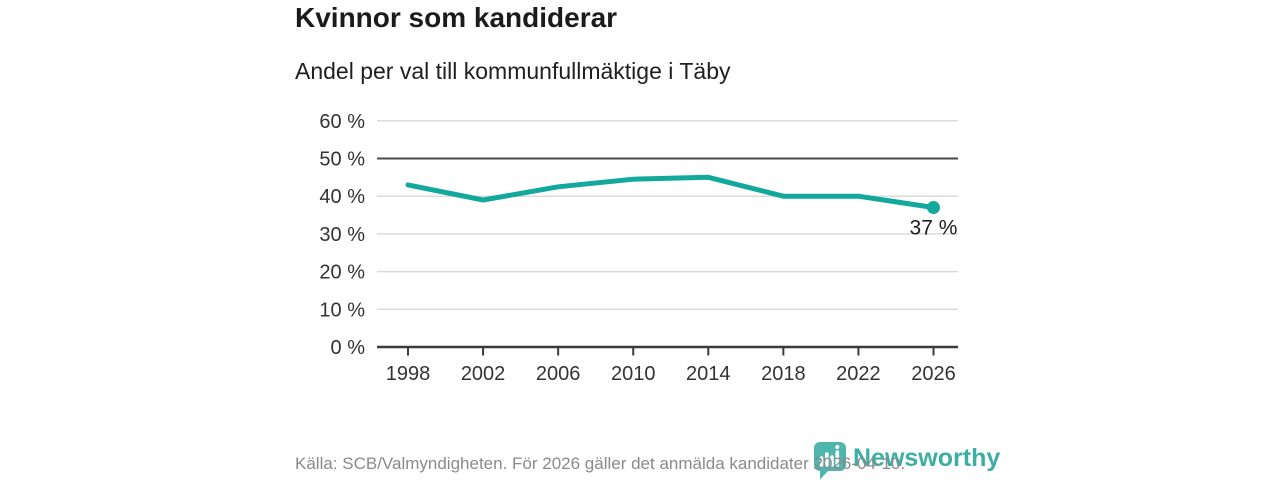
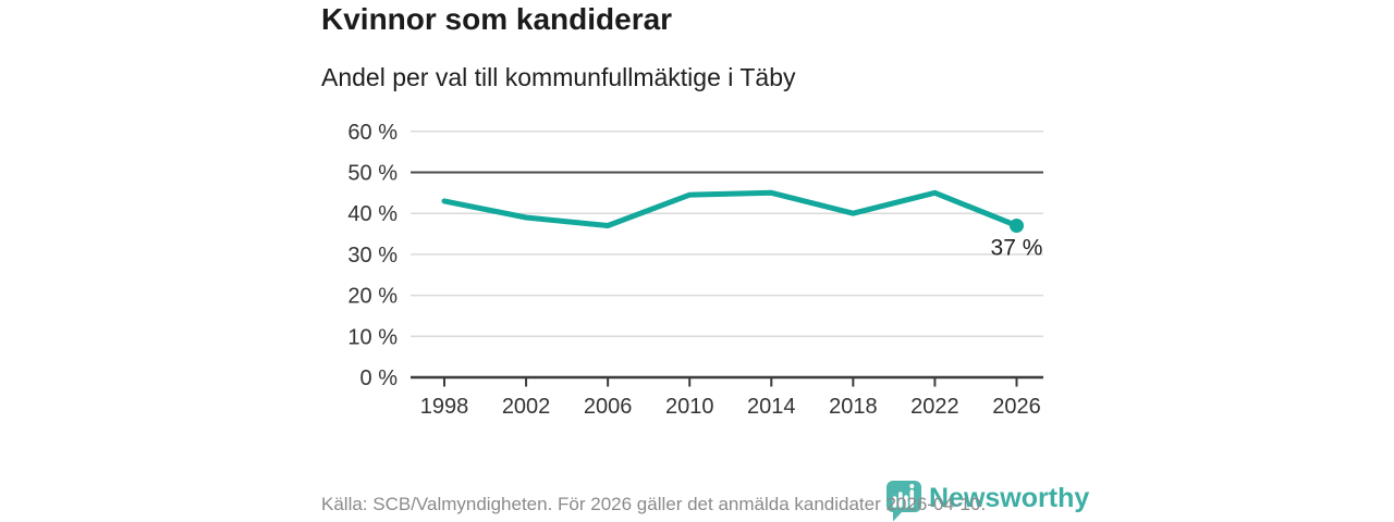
2006: 42% -> 37%
2022: 40% -> 45%
